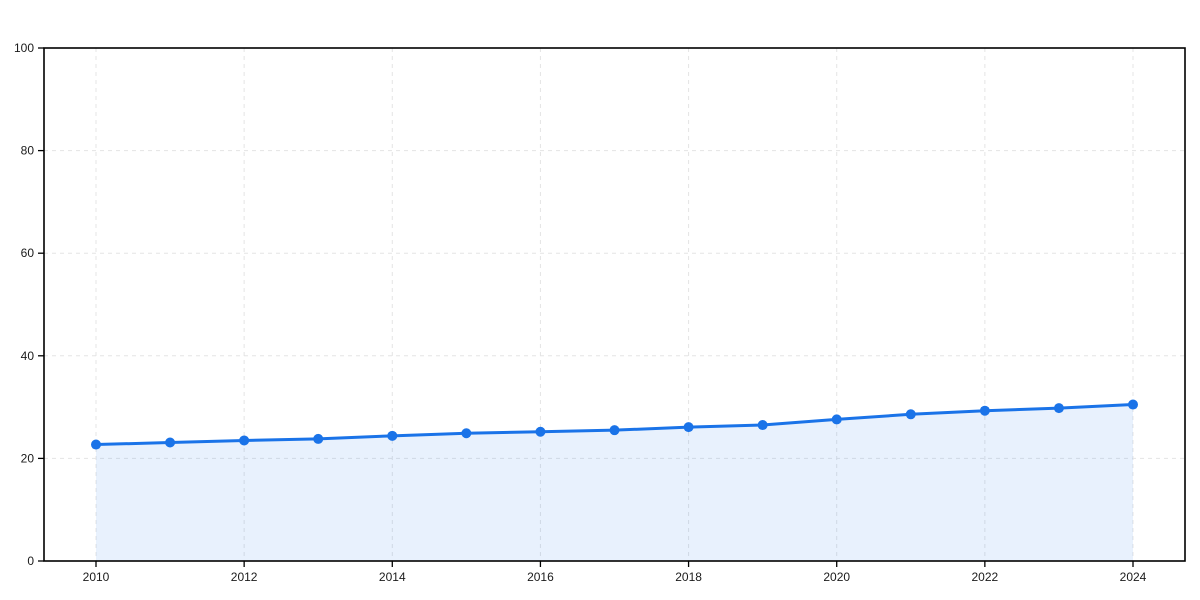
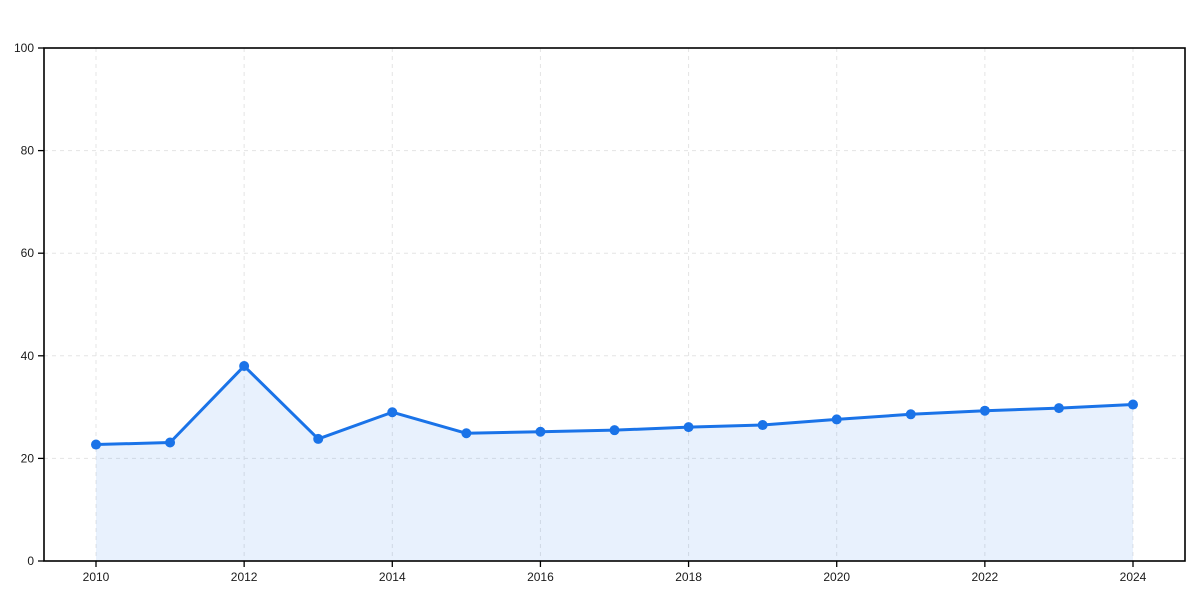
2012: 24 -> 38
2014: 24 -> 29
